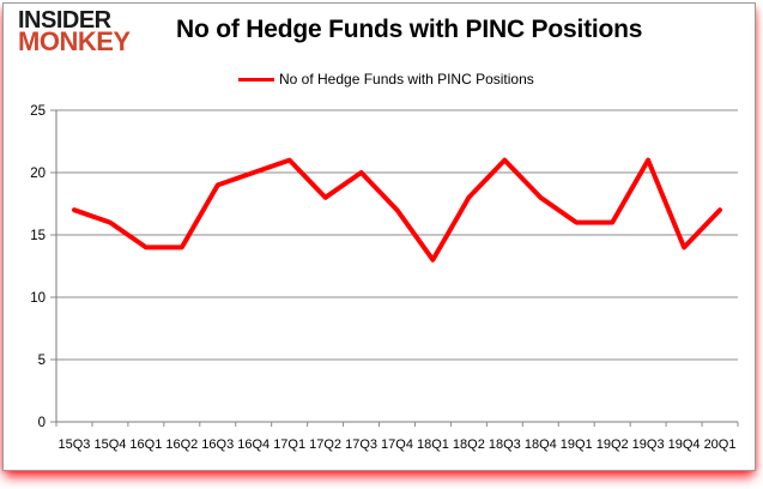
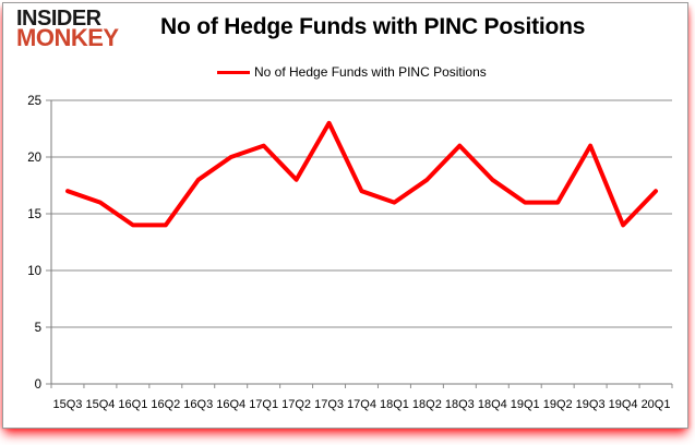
16Q3: 19 -> 18
17Q3: 20 -> 23
18Q1: 13 -> 16
